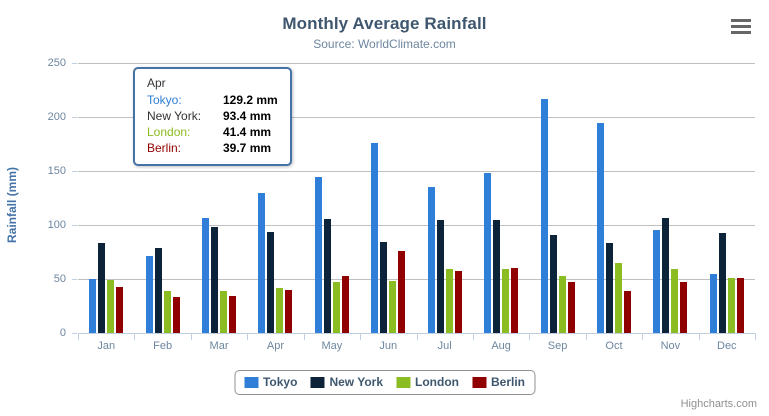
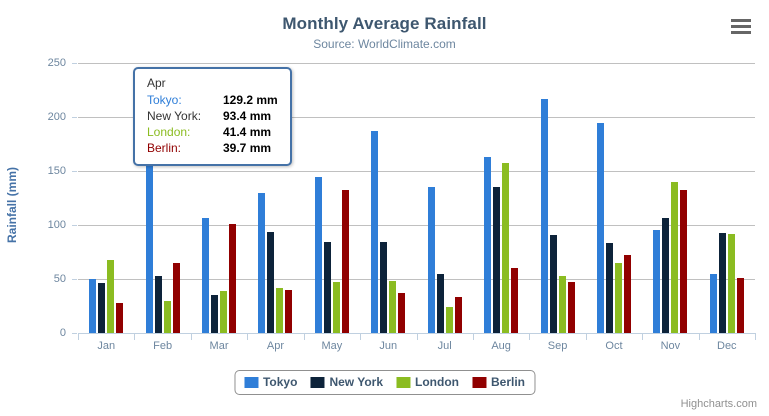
New York/Jan: 84 -> 46
London/Jan: 49 -> 68
Berlin/Jan: 42 -> 28
Tokyo/Feb: 72 -> 171
New York/Feb: 79 -> 53
London/Feb: 39 -> 30
Berlin/Feb: 33 -> 65
New York/Mar: 98 -> 35
Berlin/Mar: 34 -> 101
New York/May: 106 -> 84
Berlin/May: 53 -> 132
Tokyo/Jun: 176 -> 187
Berlin/Jun: 76 -> 37
New York/Jul: 105 -> 55
London/Jul: 59 -> 24
Berlin/Jul: 57 -> 33
Tokyo/Aug: 148 -> 163
New York/Aug: 104 -> 135
London/Aug: 60 -> 157
Berlin/Oct: 39 -> 72
London/Nov: 59 -> 140
Berlin/Nov: 47 -> 132
London/Dec: 51 -> 92
